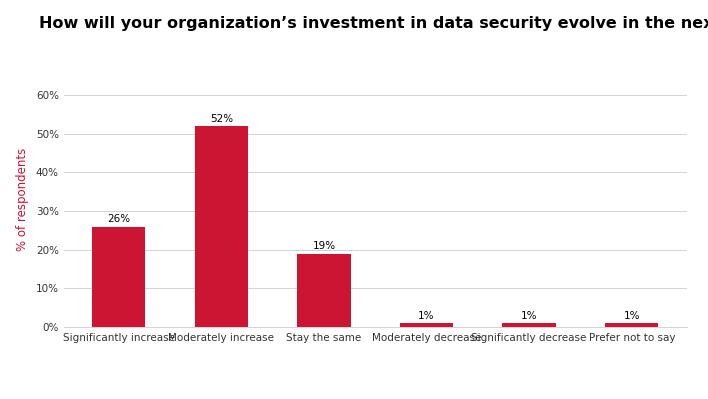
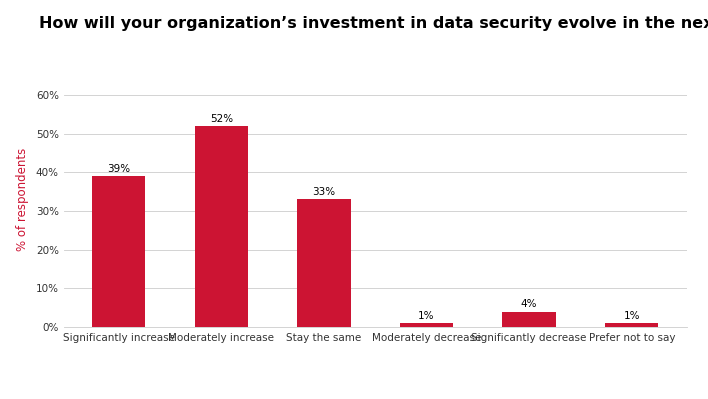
Significantly increase: 26% -> 39%
Stay the same: 19% -> 33%
Significantly decrease: 1% -> 4%
